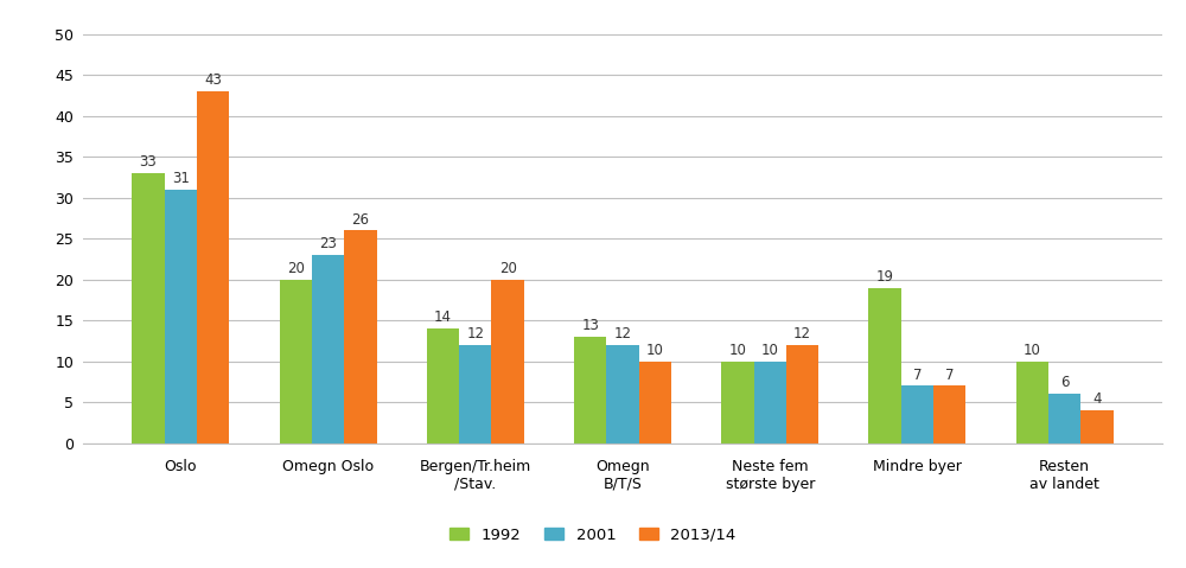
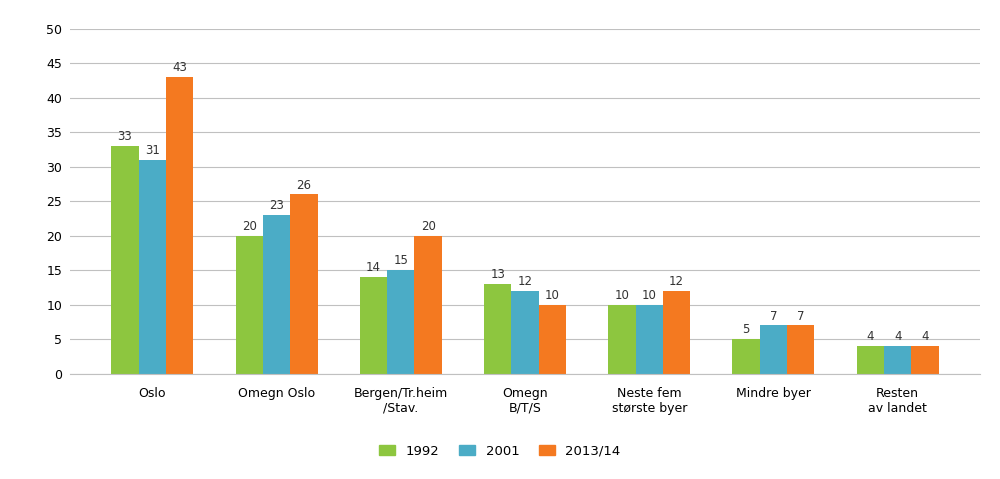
2001/Bergen/Tr.heim /Stav.: 12 -> 15
1992/Mindre byer: 19 -> 5
1992/Resten av landet: 10 -> 4
2001/Resten av landet: 6 -> 4
